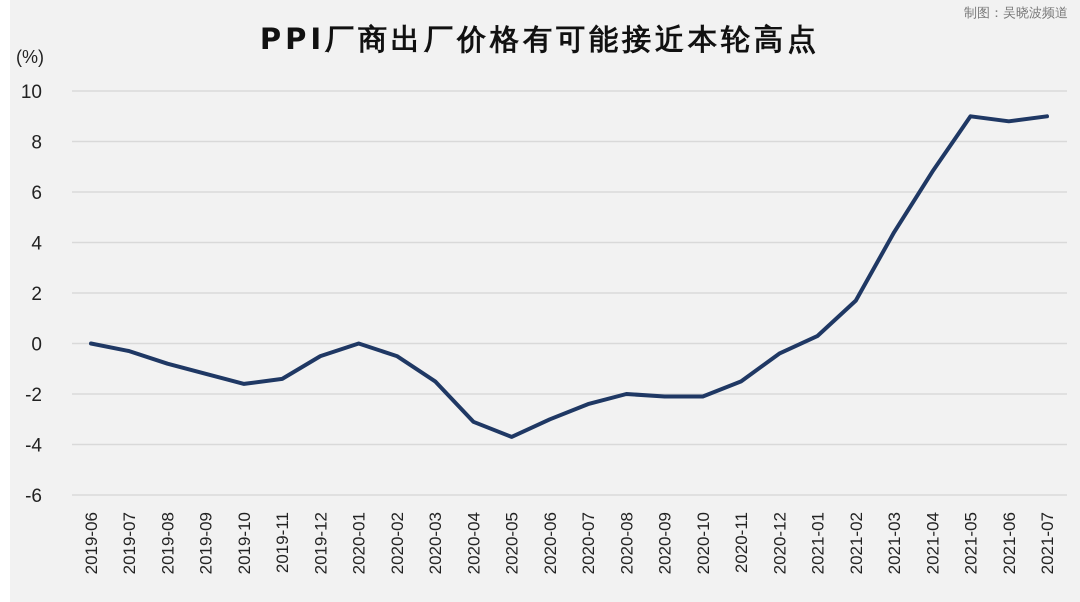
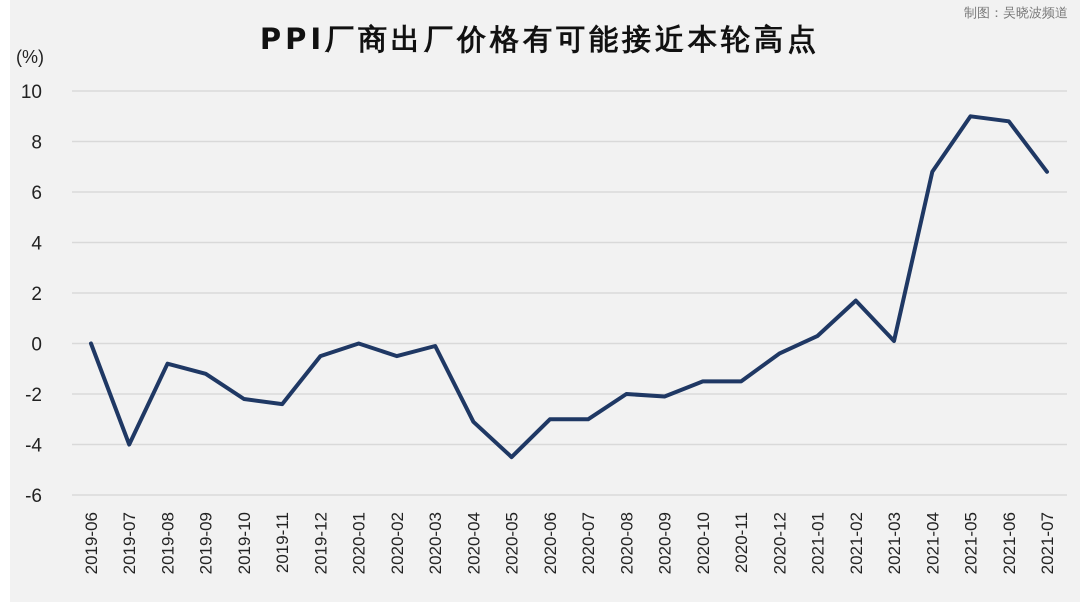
2019-07: -0.3 -> -4.0
2019-10: -1.6 -> -2.2
2019-11: -1.4 -> -2.4
2020-03: -1.5 -> -0.1
2020-05: -3.7 -> -4.5
2020-07: -2.4 -> -3.0
2020-10: -2.1 -> -1.5
2021-03: 4.4 -> 0.1
2021-07: 9.0 -> 6.8
